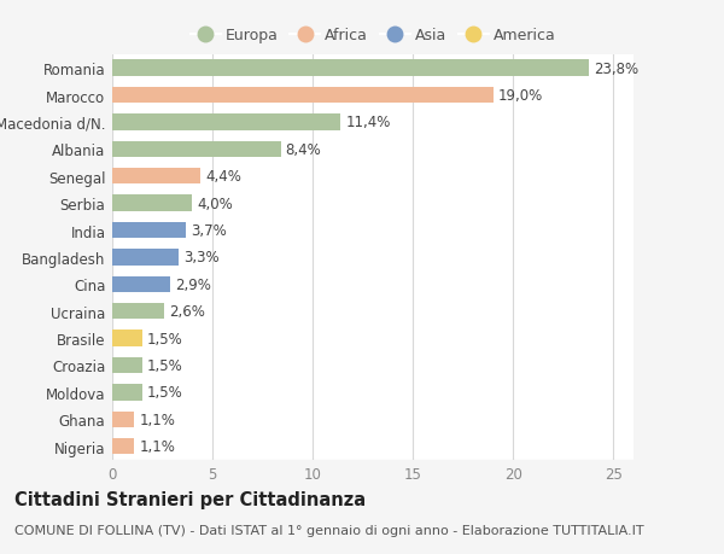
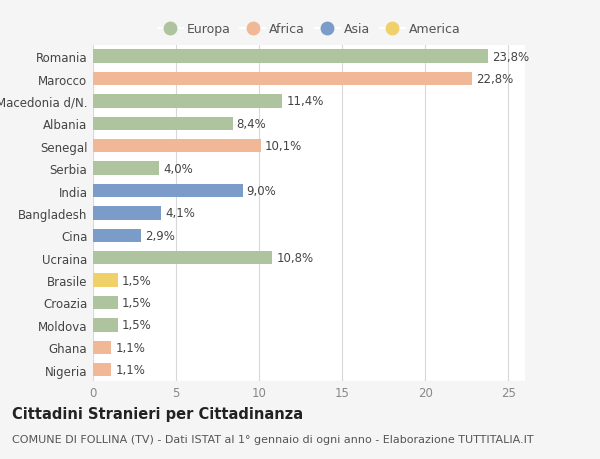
Marocco: 19,0% -> 22,8%
Senegal: 4,4% -> 10,1%
India: 3,7% -> 9,0%
Bangladesh: 3,3% -> 4,1%
Ucraina: 2,6% -> 10,8%
